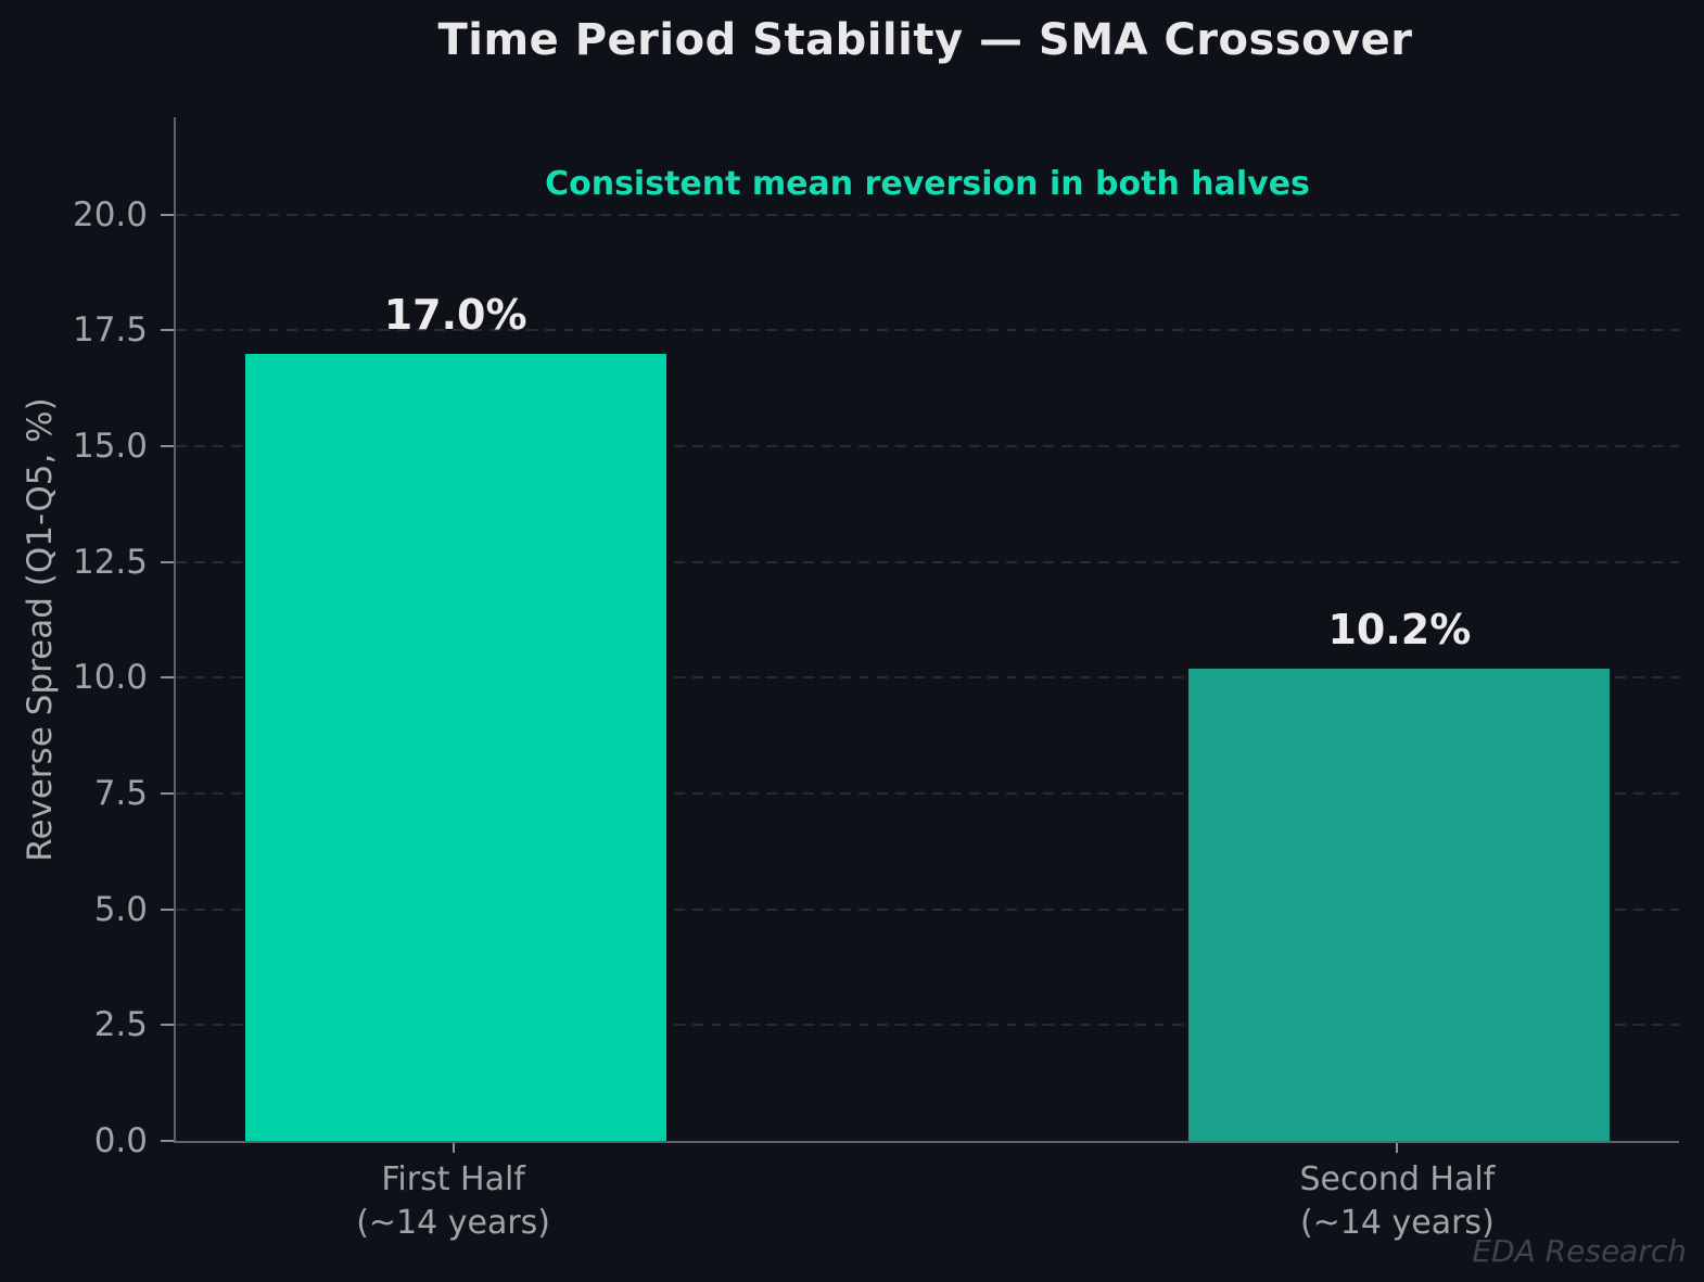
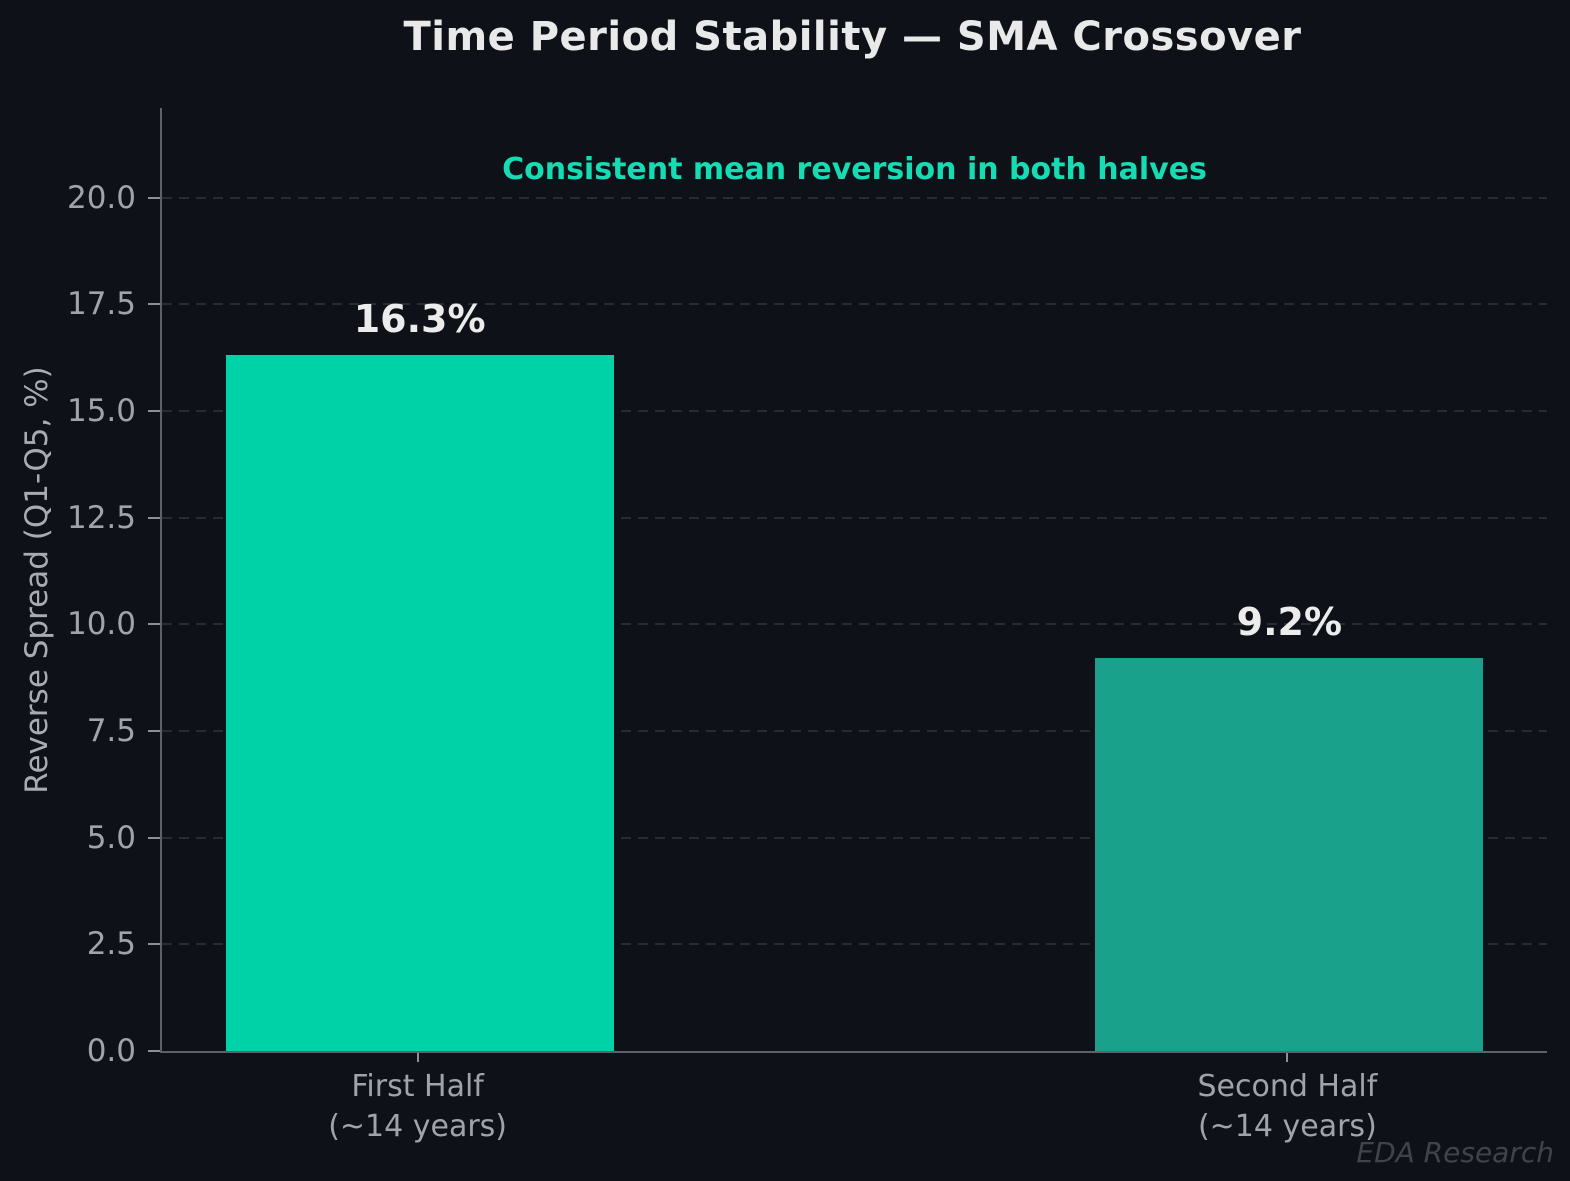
First Half (~14 years): 17.0% -> 16.3%
Second Half (~14 years): 10.2% -> 9.2%
